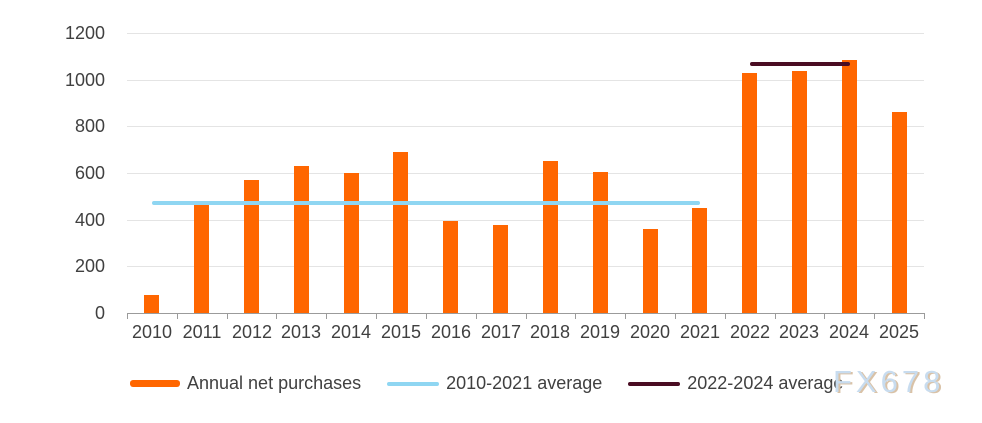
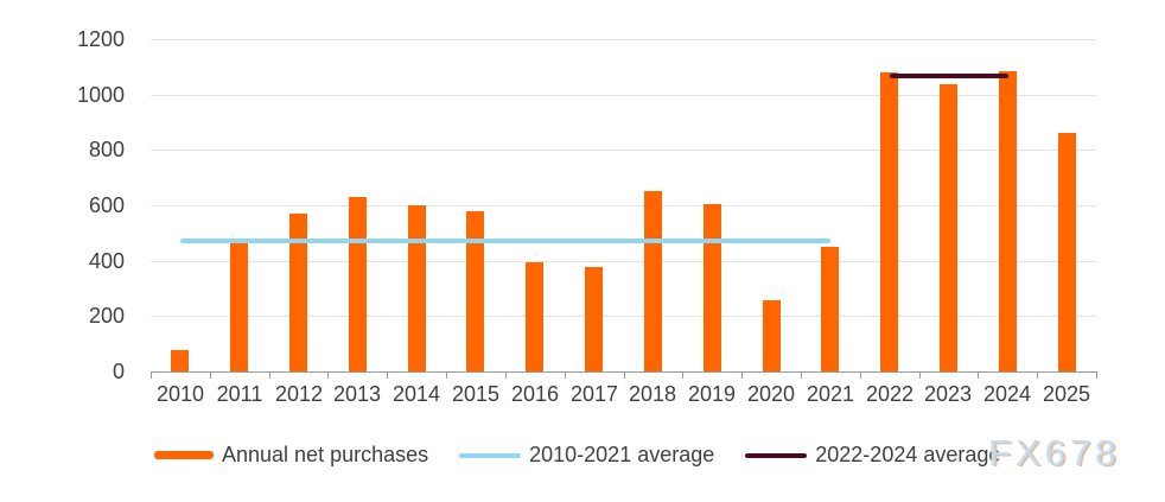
2015: 690 -> 580
2020: 360 -> 260
2022: 1030 -> 1080
